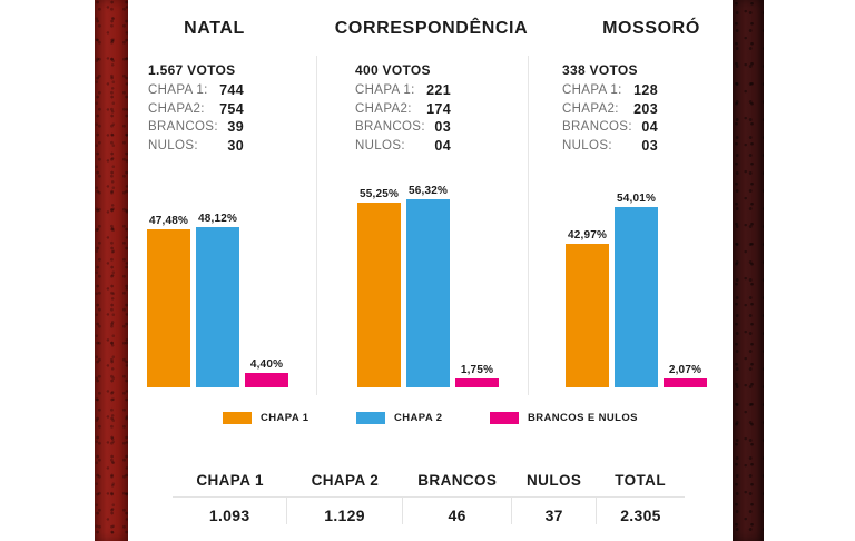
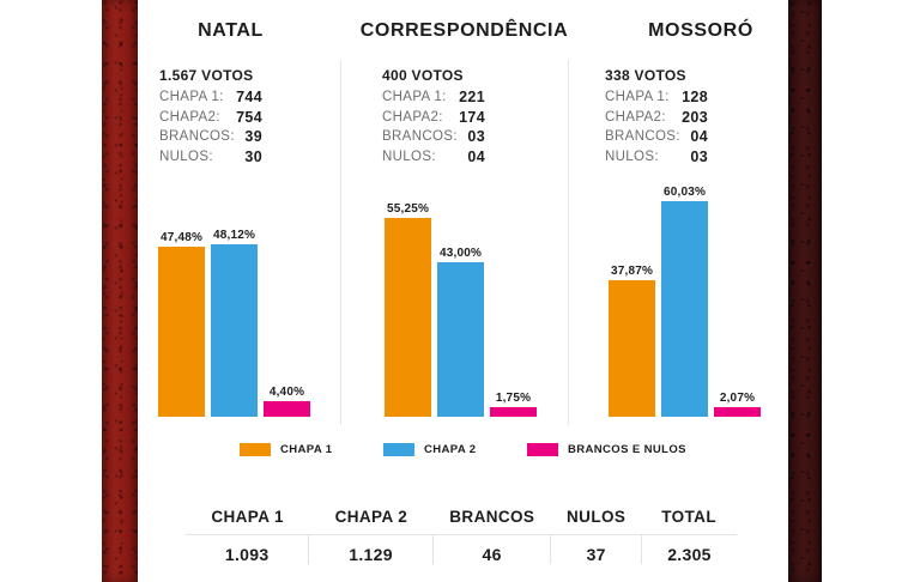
CHAPA 2/CORRESPONDÊNCIA: 56,32% -> 43,00%
CHAPA 1/MOSSORÓ: 42,97% -> 37,87%
CHAPA 2/MOSSORÓ: 54,01% -> 60,03%
